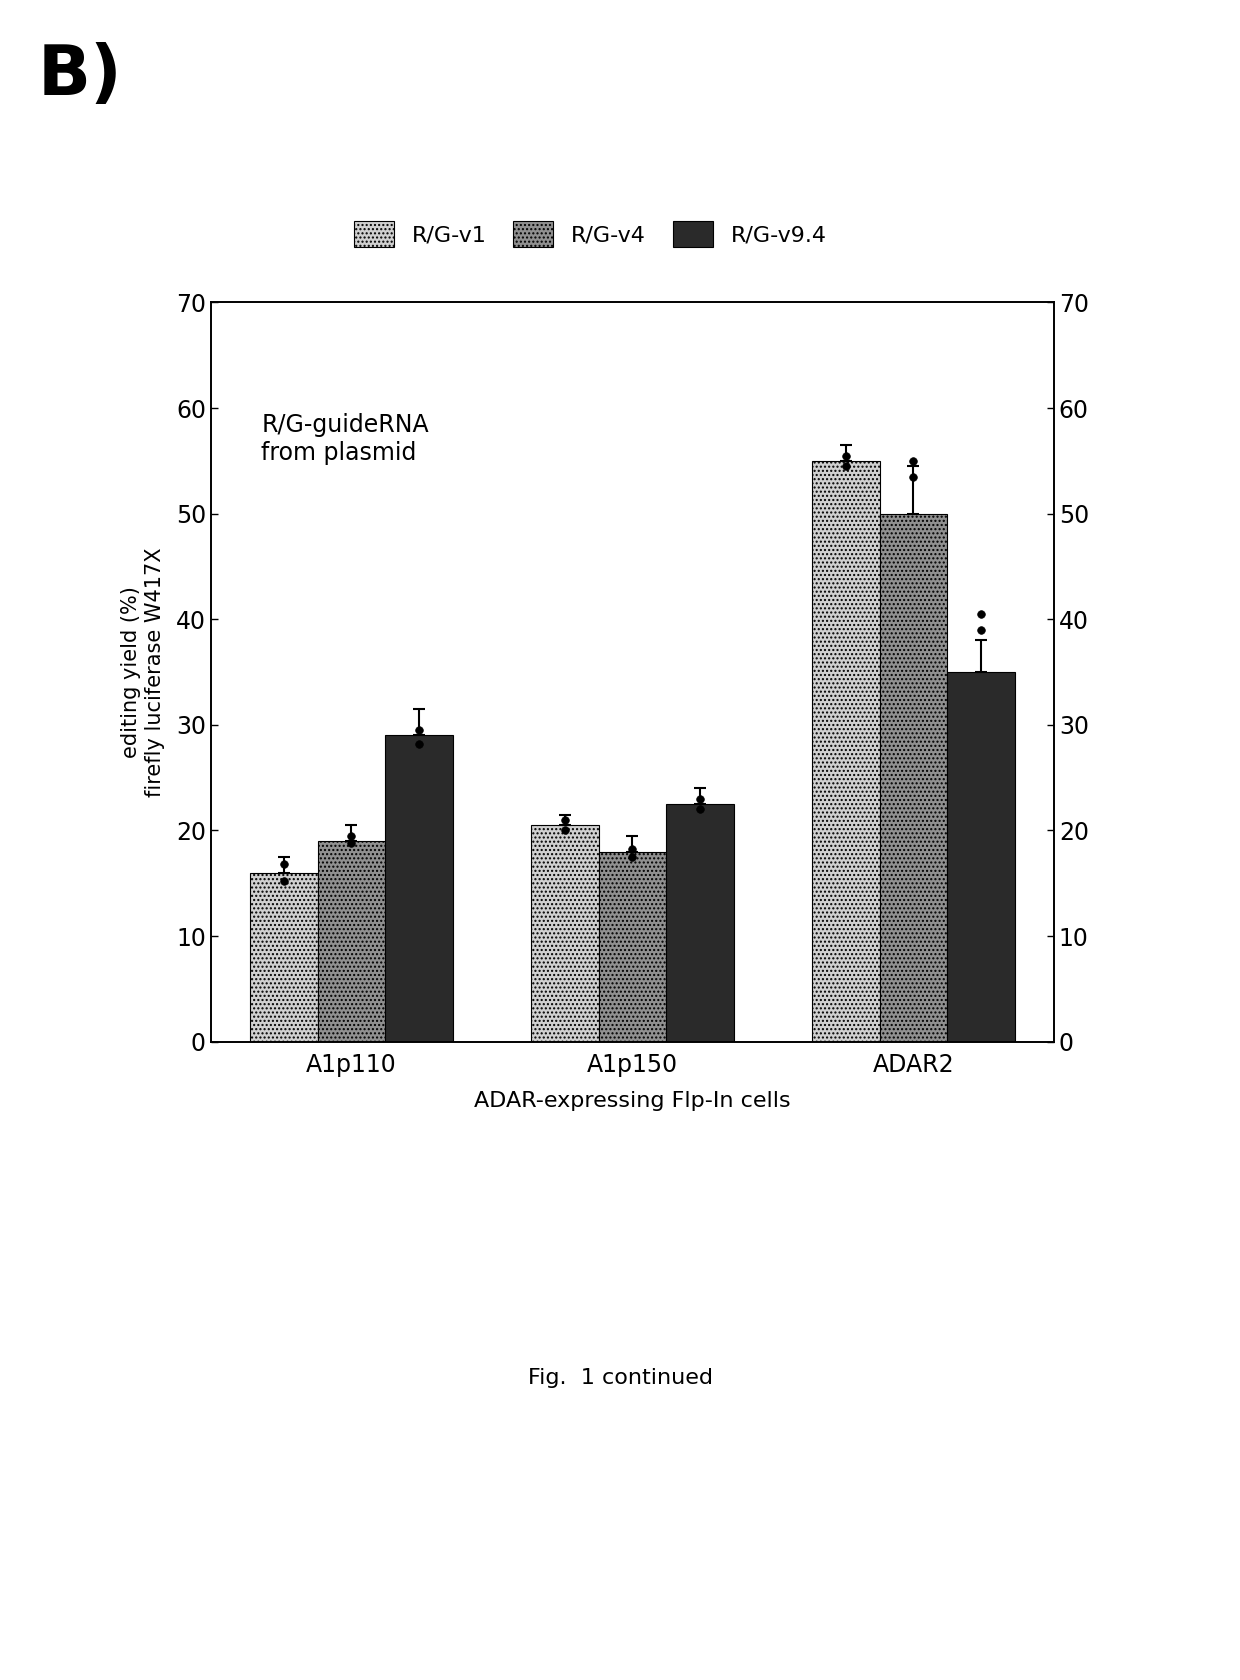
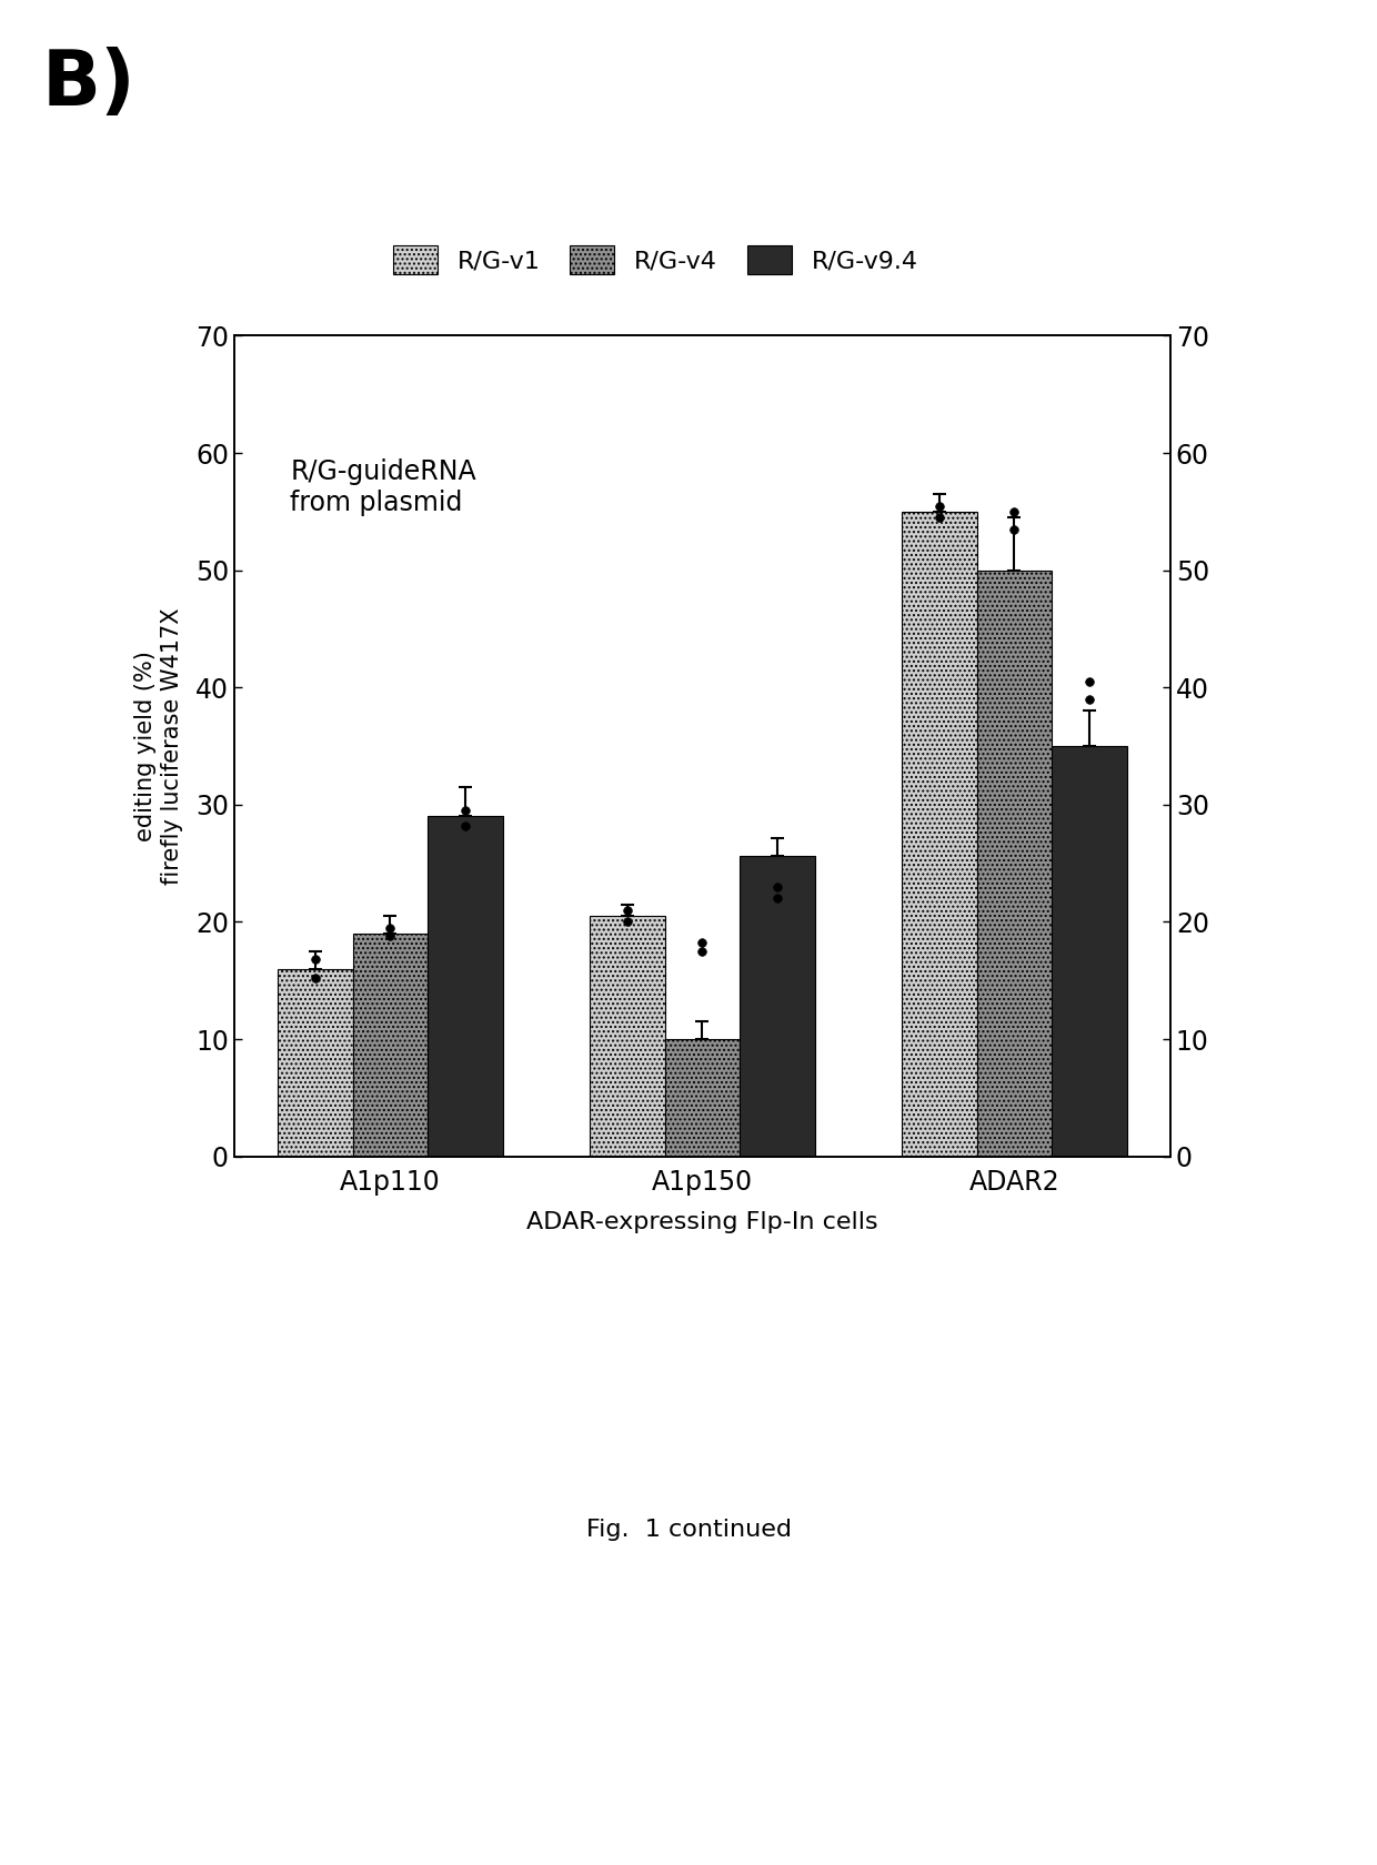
R/G-v4/A1p150: 18 -> 10
R/G-v9.4/A1p150: 22.5 -> 25.6
